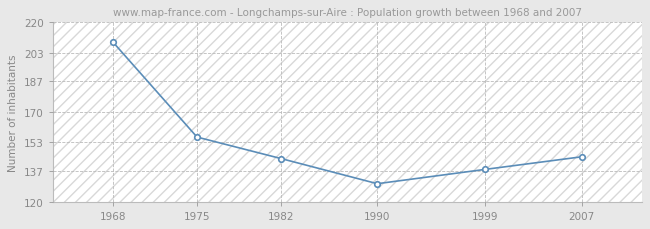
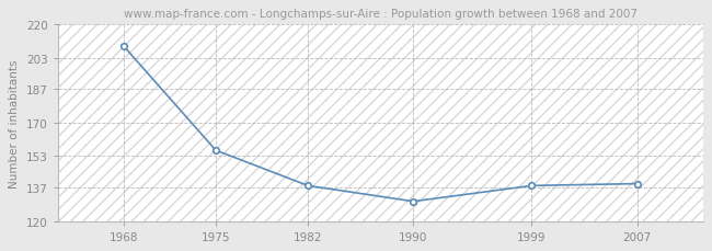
1982: 144 -> 138
2007: 145 -> 139
